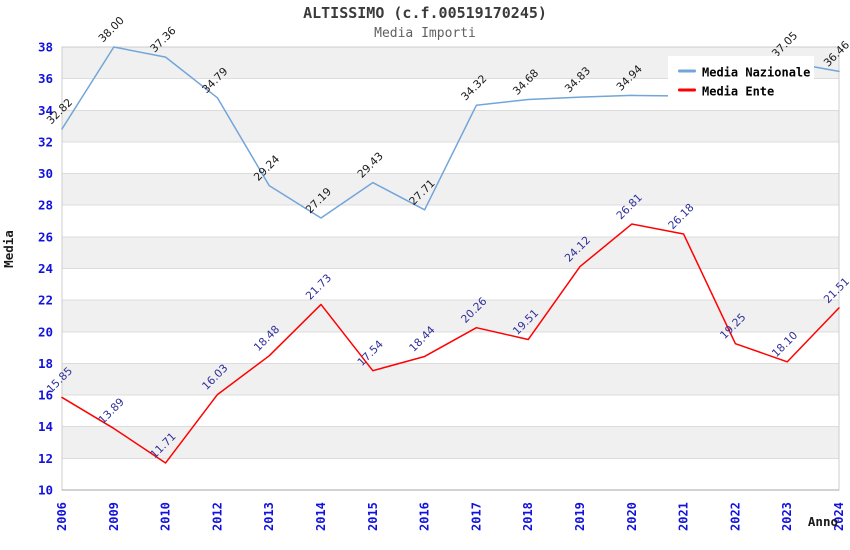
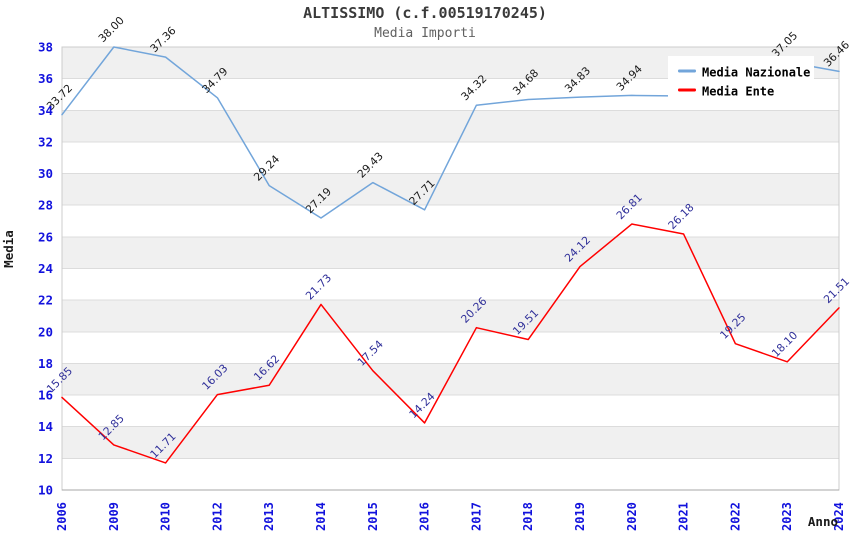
Media Nazionale/2006: 32.82 -> 33.72
Media Ente/2009: 13.89 -> 12.85
Media Ente/2013: 18.48 -> 16.62
Media Ente/2016: 18.44 -> 14.24
